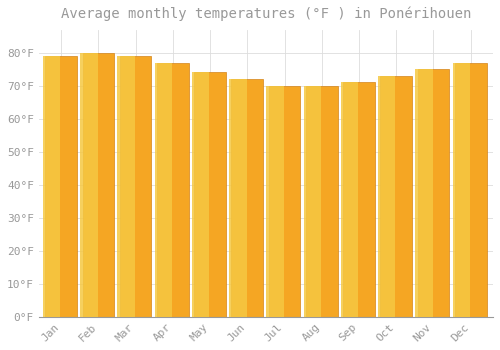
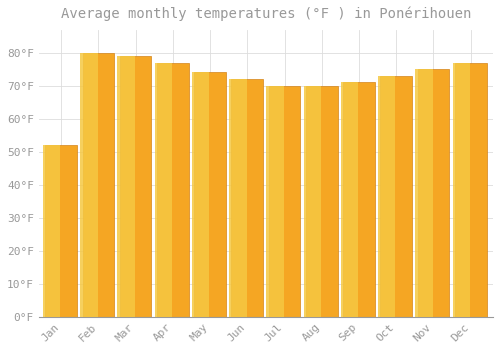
Jan: 79°F -> 52°F
